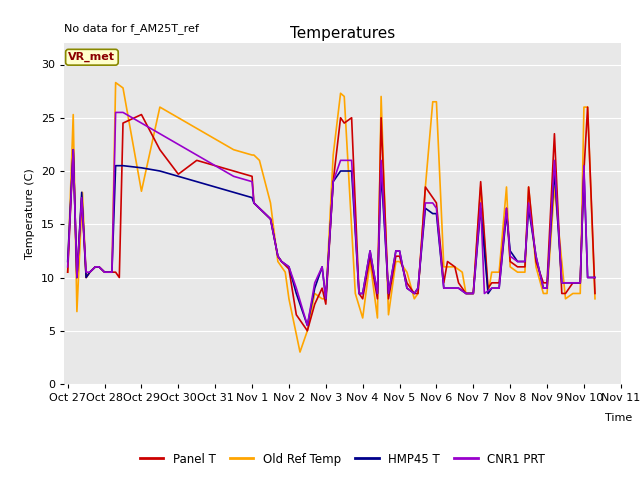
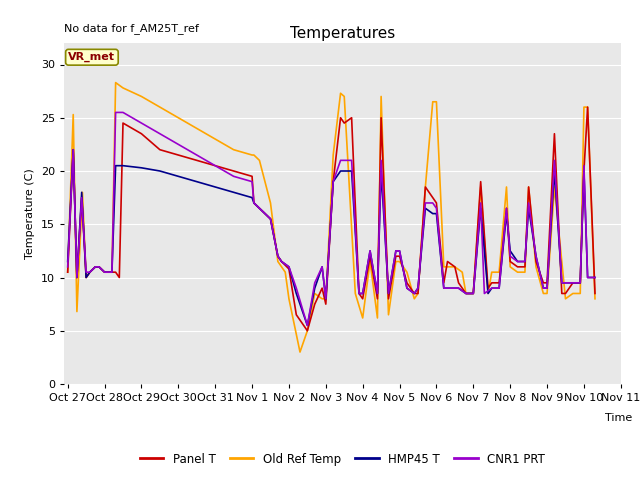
Panel T/Oct 29: 25.3 -> 23.5
Old Ref Temp/Oct 29: 18.1 -> 27.0
Panel T/Oct 30: 19.7 -> 21.5
